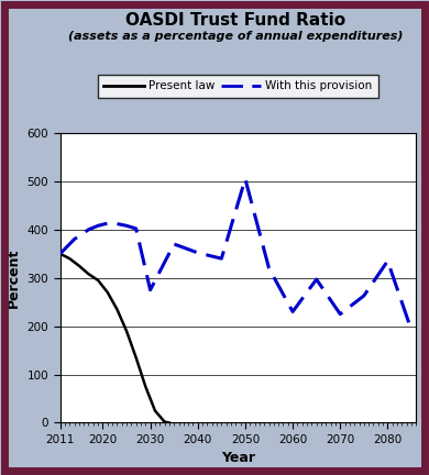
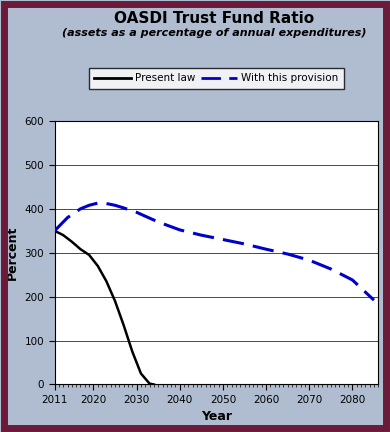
With this provision/2030: 275 -> 392
With this provision/2050: 505 -> 330
With this provision/2060: 230 -> 308
With this provision/2070: 225 -> 283
With this provision/2080: 335 -> 238
